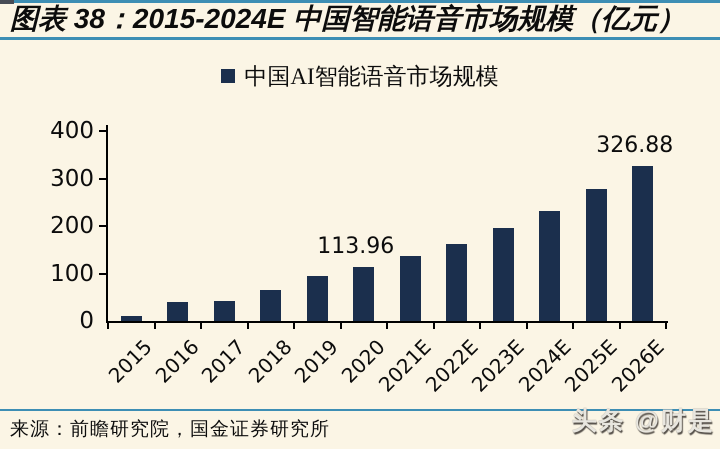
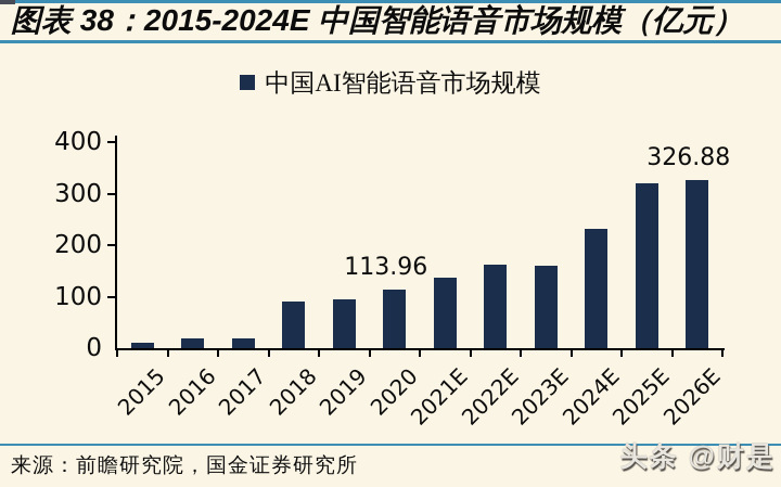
2016: 40 -> 20
2017: 40 -> 20
2018: 70 -> 90
2023E: 200 -> 160
2025E: 280 -> 320
